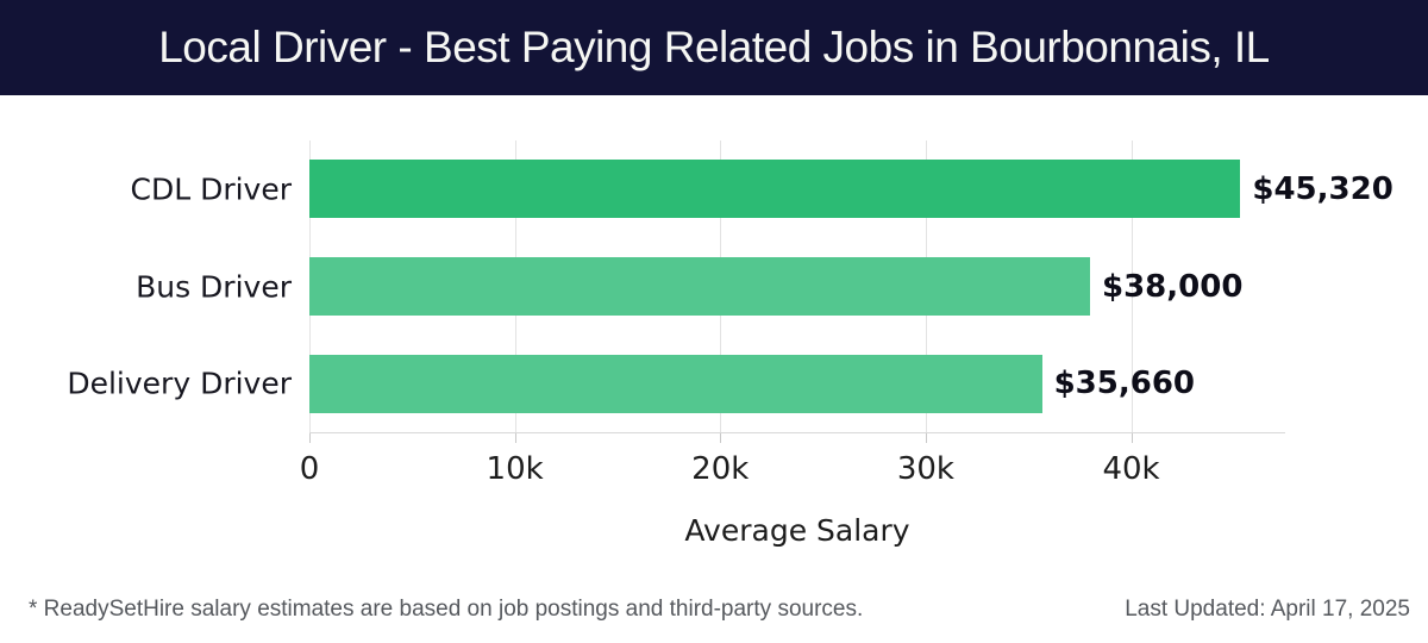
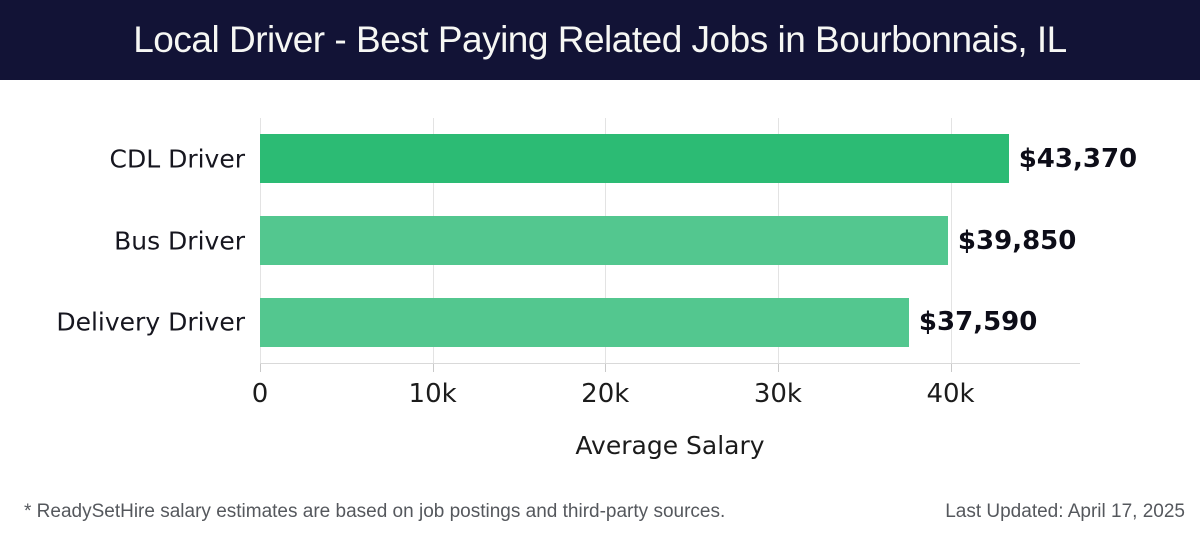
CDL Driver: $45,320 -> $43,370
Bus Driver: $38,000 -> $39,850
Delivery Driver: $35,660 -> $37,590
